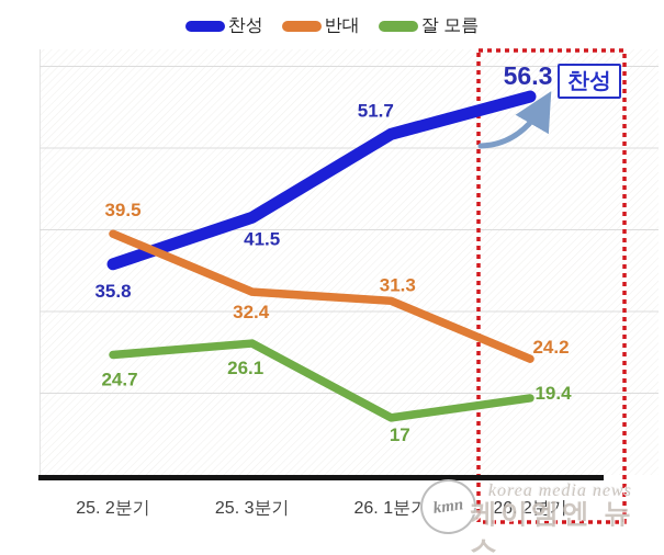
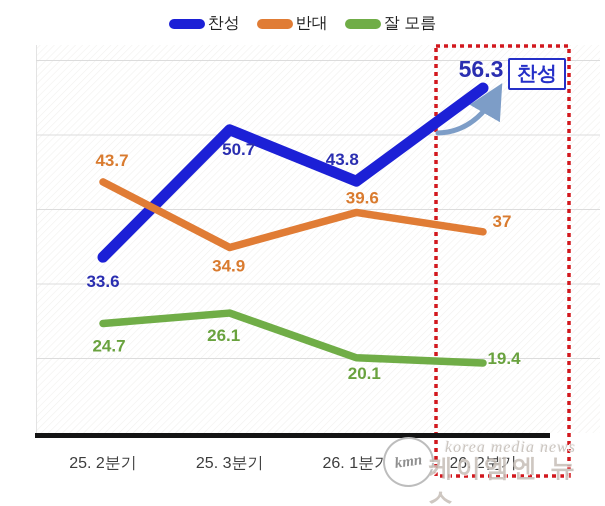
찬성/25. 2분기: 35.8 -> 33.6
반대/25. 2분기: 39.5 -> 43.7
찬성/25. 3분기: 41.5 -> 50.7
반대/25. 3분기: 32.4 -> 34.9
찬성/26. 1분기: 51.7 -> 43.8
반대/26. 1분기: 31.3 -> 39.6
잘 모름/26. 1분기: 17 -> 20.1
반대/26. 2분기: 24.2 -> 37
